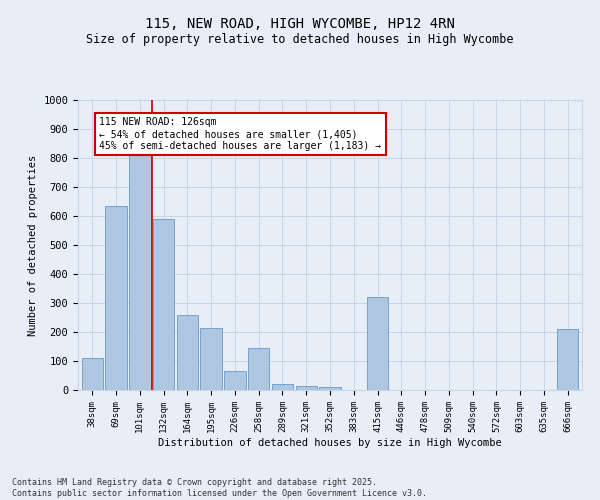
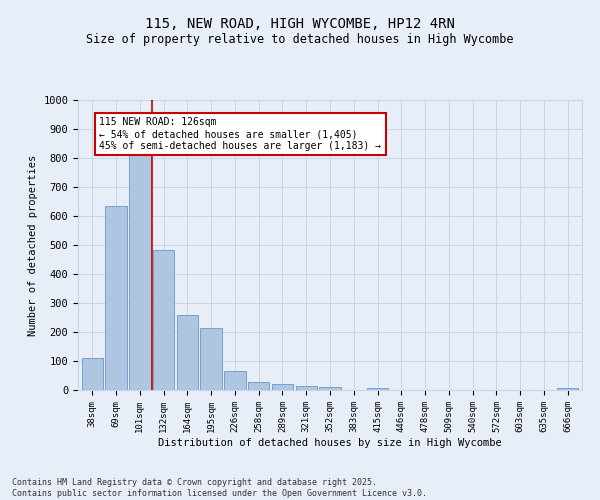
132sqm: 590 -> 483
258sqm: 145 -> 28
415sqm: 320 -> 7
666sqm: 210 -> 8
